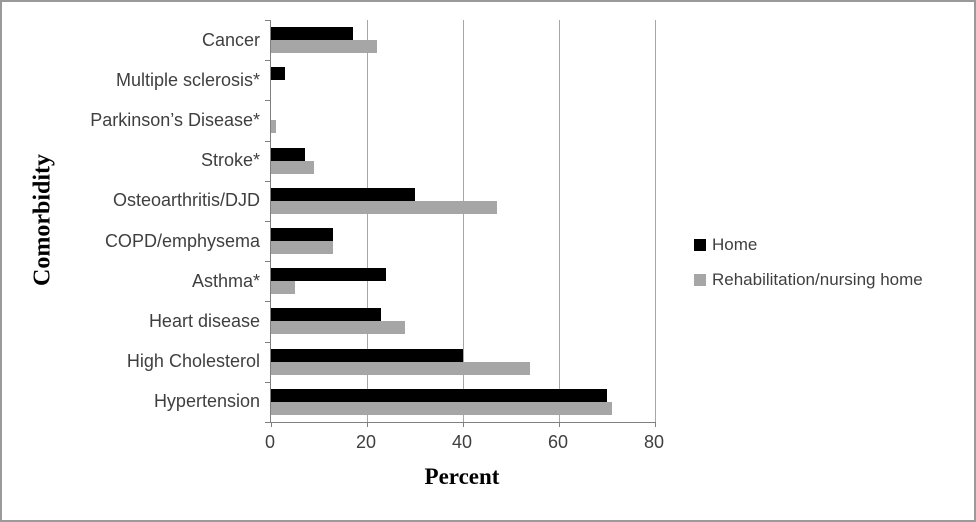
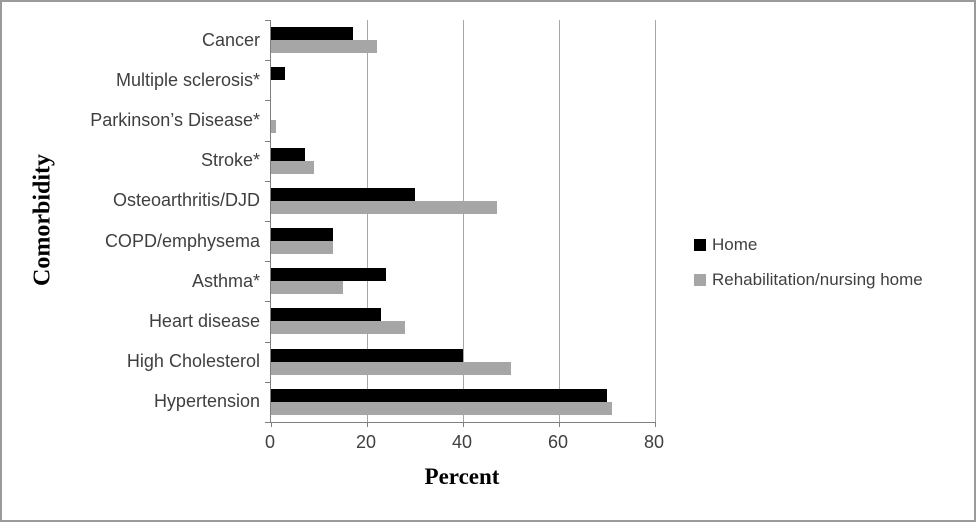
Rehabilitation/nursing home/Asthma*: 5 -> 15
Rehabilitation/nursing home/High Cholesterol: 54 -> 50
